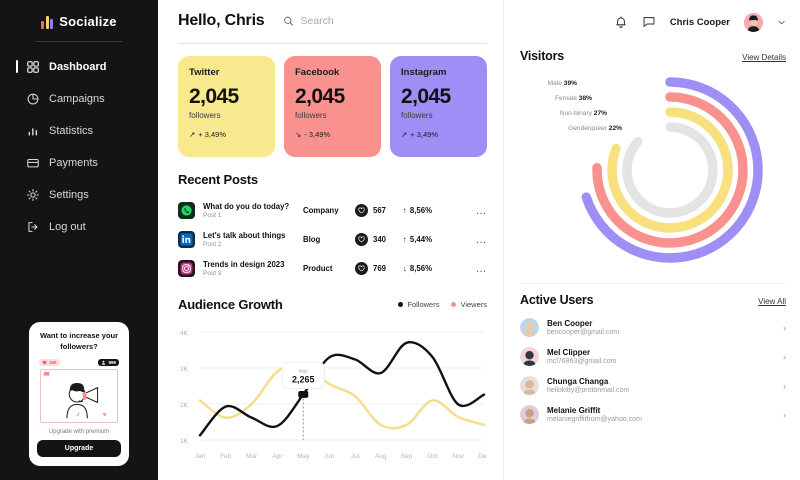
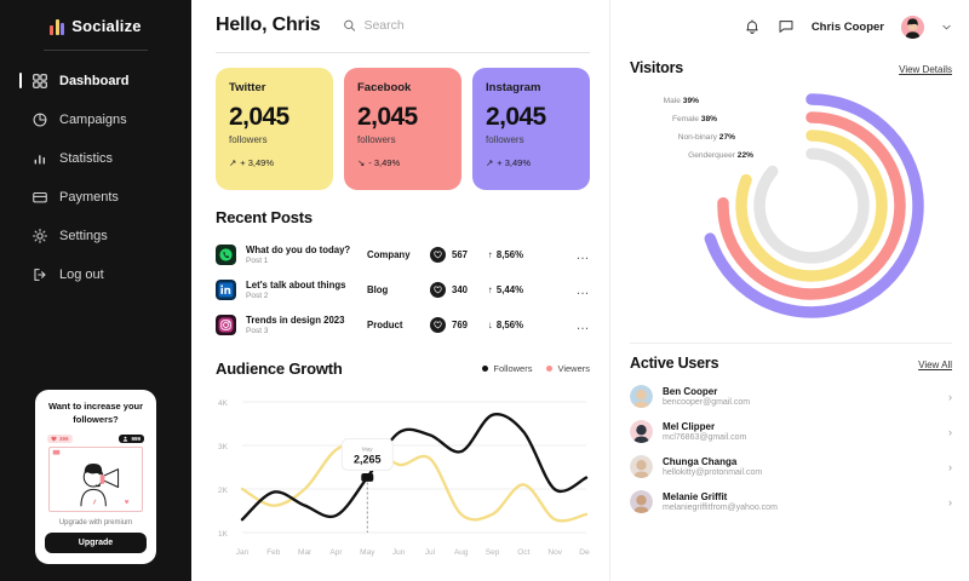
Followers/Jan: 1.1K -> 1.3K
Viewers/Jan: 2.1K -> 2.0K
Viewers/Jul: 2.2K -> 2.7K
Viewers/Nov: 1.6K -> 1.3K
